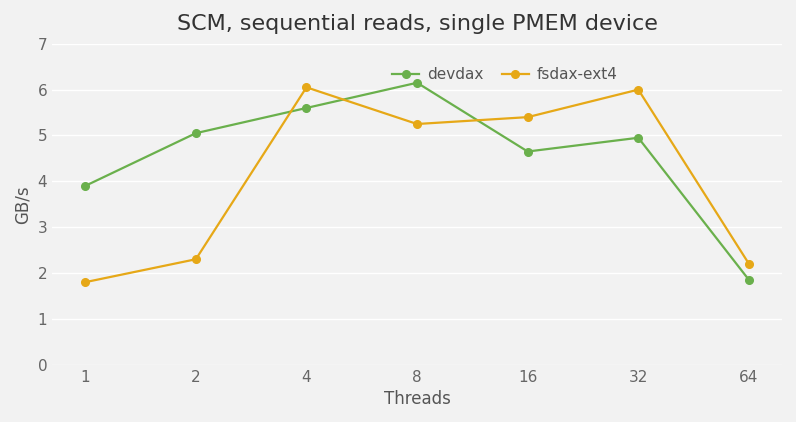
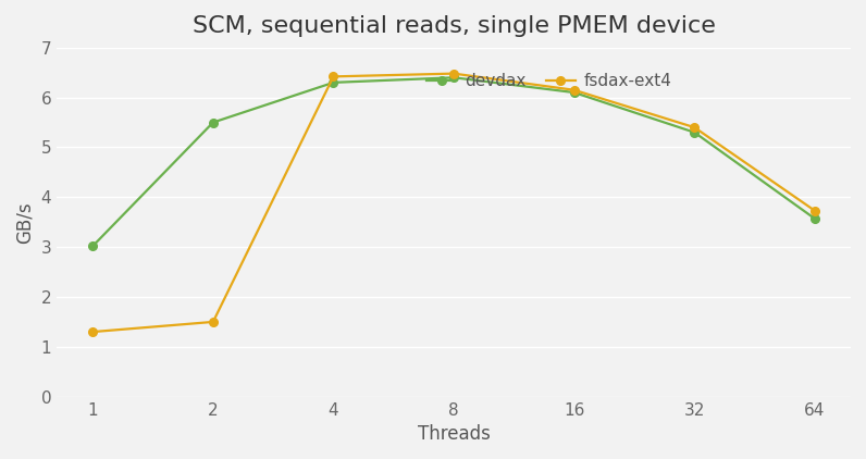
devdax/1: 3.90 -> 3.02
fsdax-ext4/1: 1.80 -> 1.30
devdax/2: 5.05 -> 5.50
fsdax-ext4/2: 2.30 -> 1.50
devdax/4: 5.60 -> 6.30
fsdax-ext4/4: 6.05 -> 6.42
devdax/8: 6.15 -> 6.40
fsdax-ext4/8: 5.25 -> 6.48
devdax/16: 4.65 -> 6.10
fsdax-ext4/16: 5.40 -> 6.15
devdax/32: 4.95 -> 5.30
fsdax-ext4/32: 6.00 -> 5.40
devdax/64: 1.85 -> 3.57
fsdax-ext4/64: 2.20 -> 3.73
